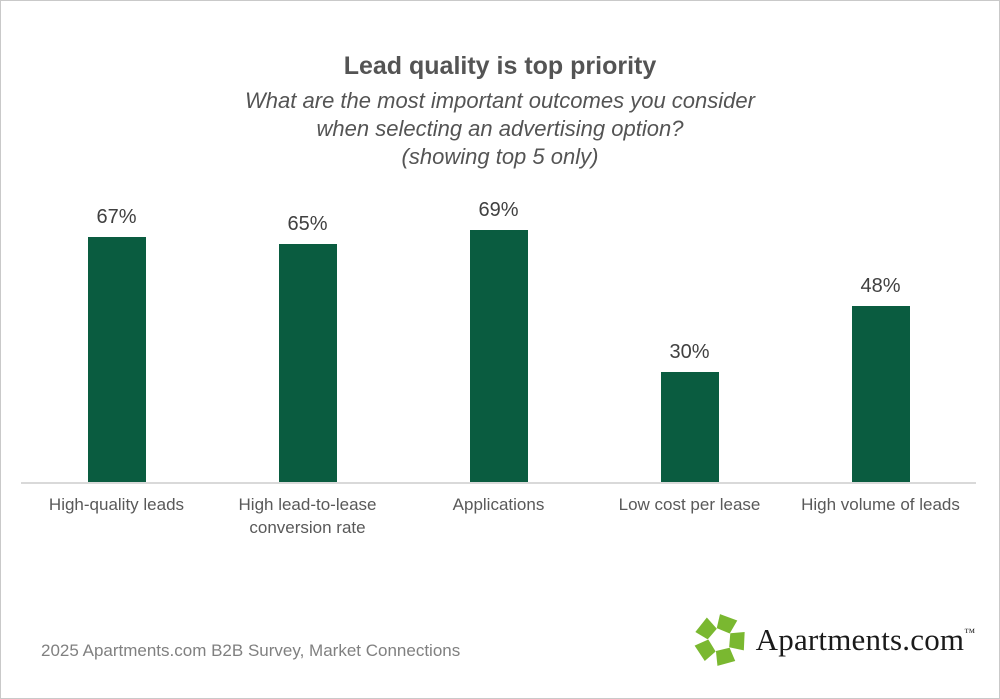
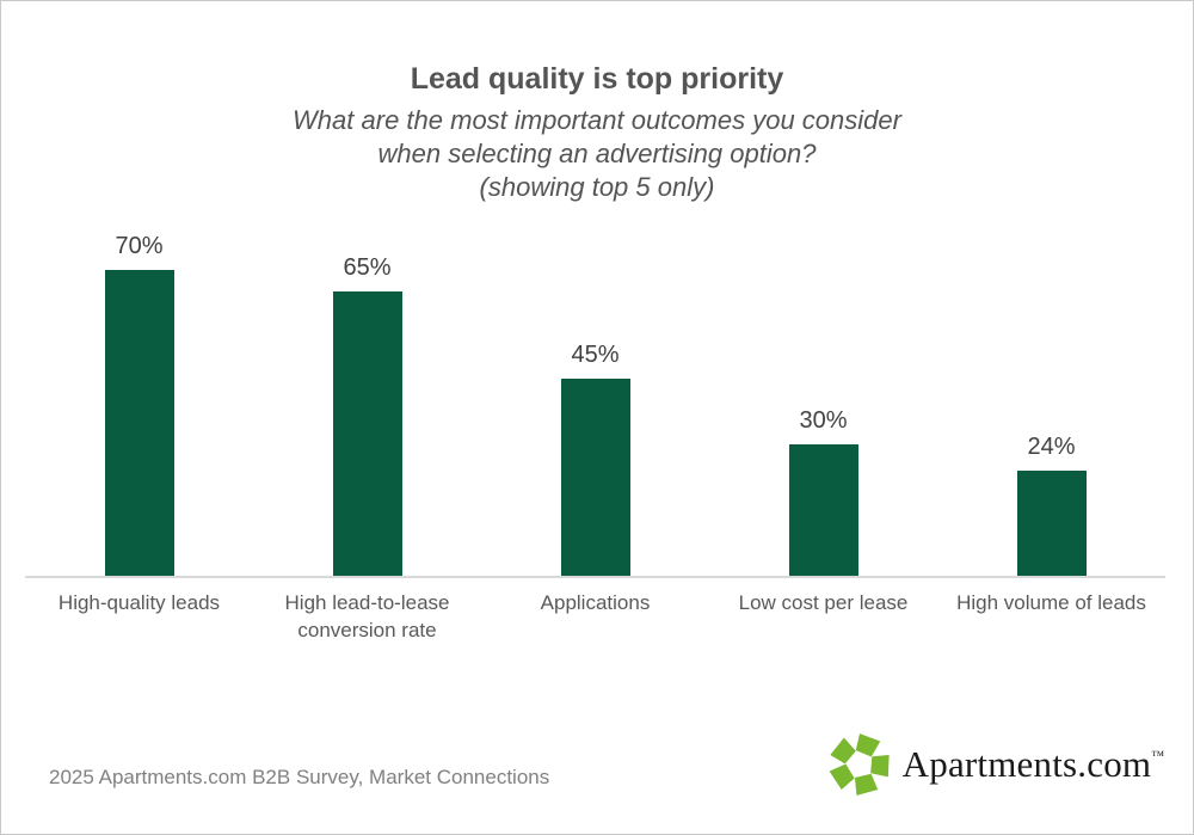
High-quality leads: 67% -> 70%
Applications: 69% -> 45%
High volume of leads: 48% -> 24%
